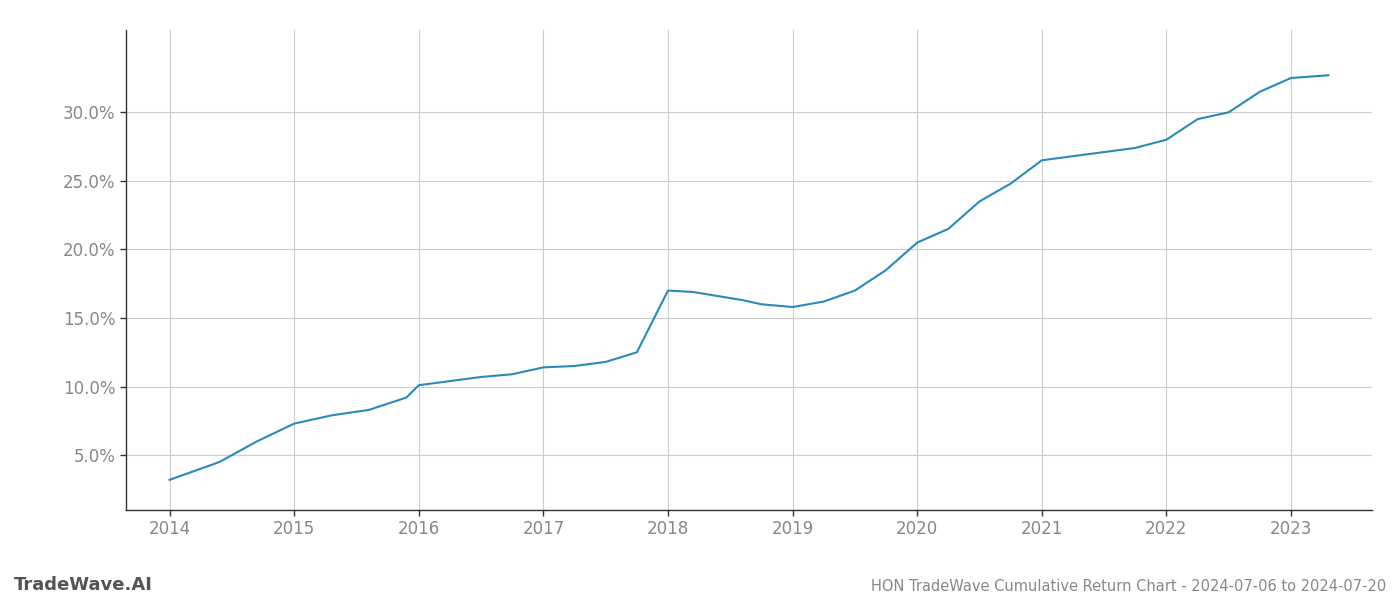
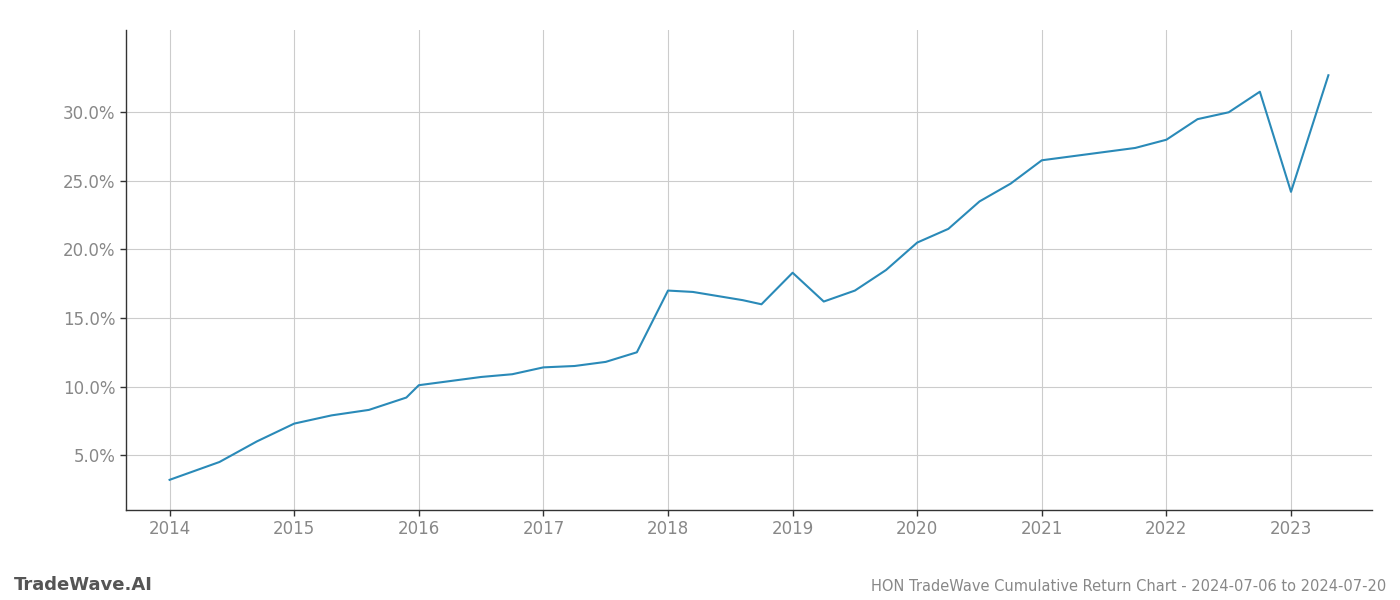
2019: 15.8% -> 18.3%
2023: 32.5% -> 24.2%
